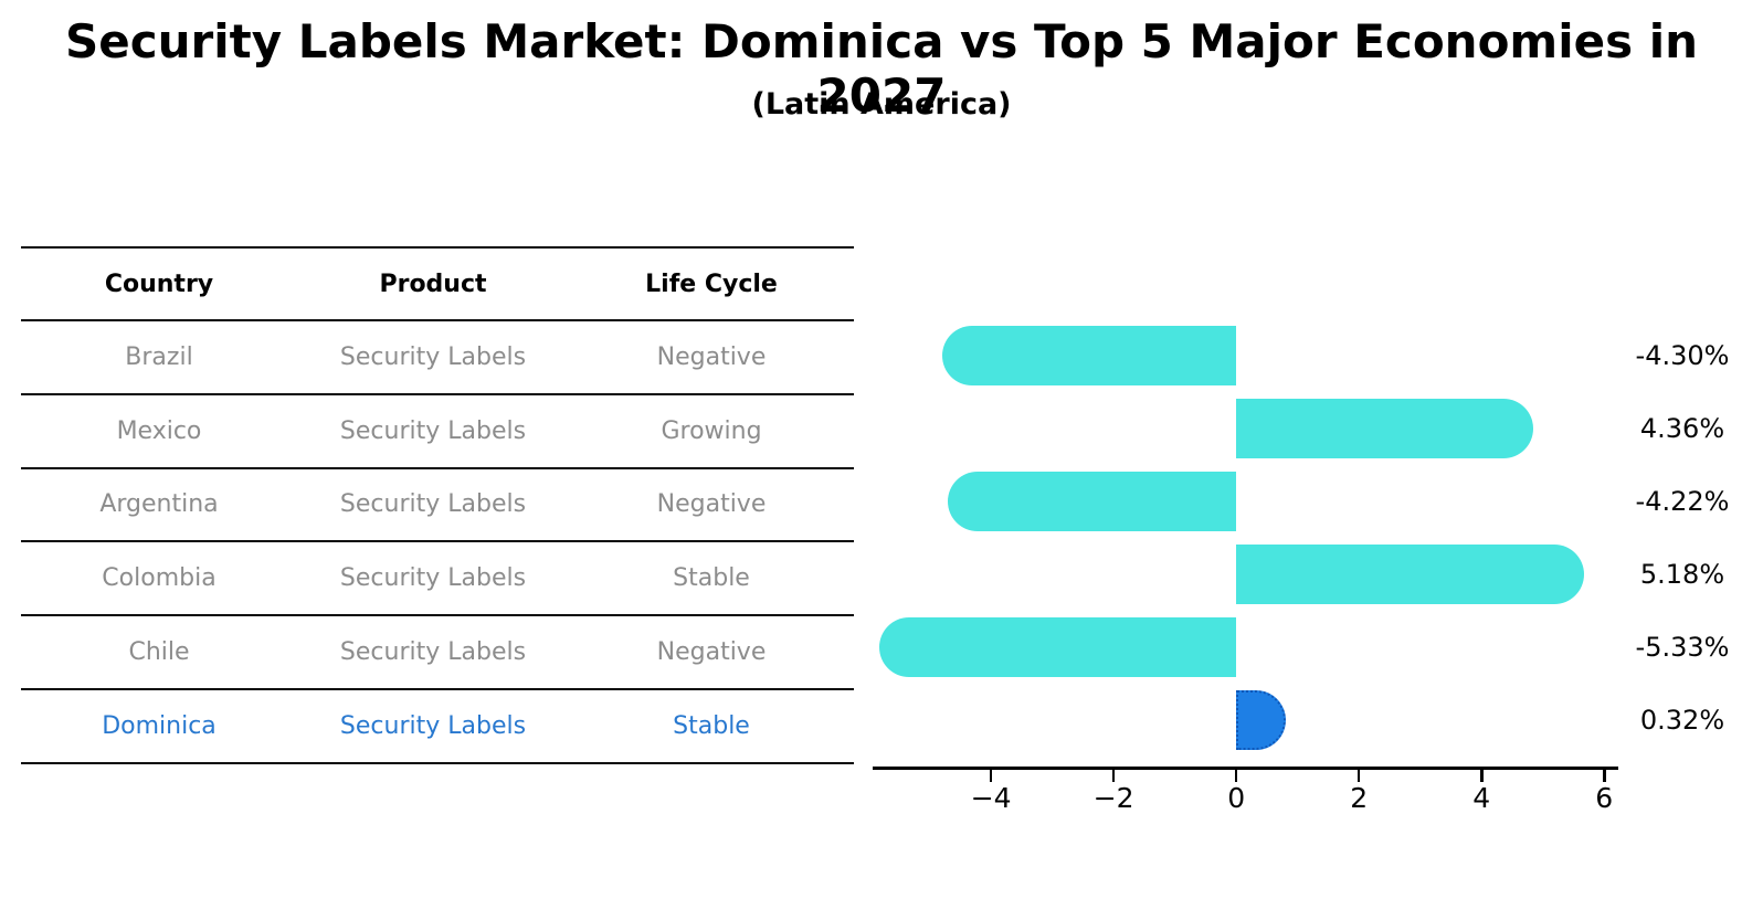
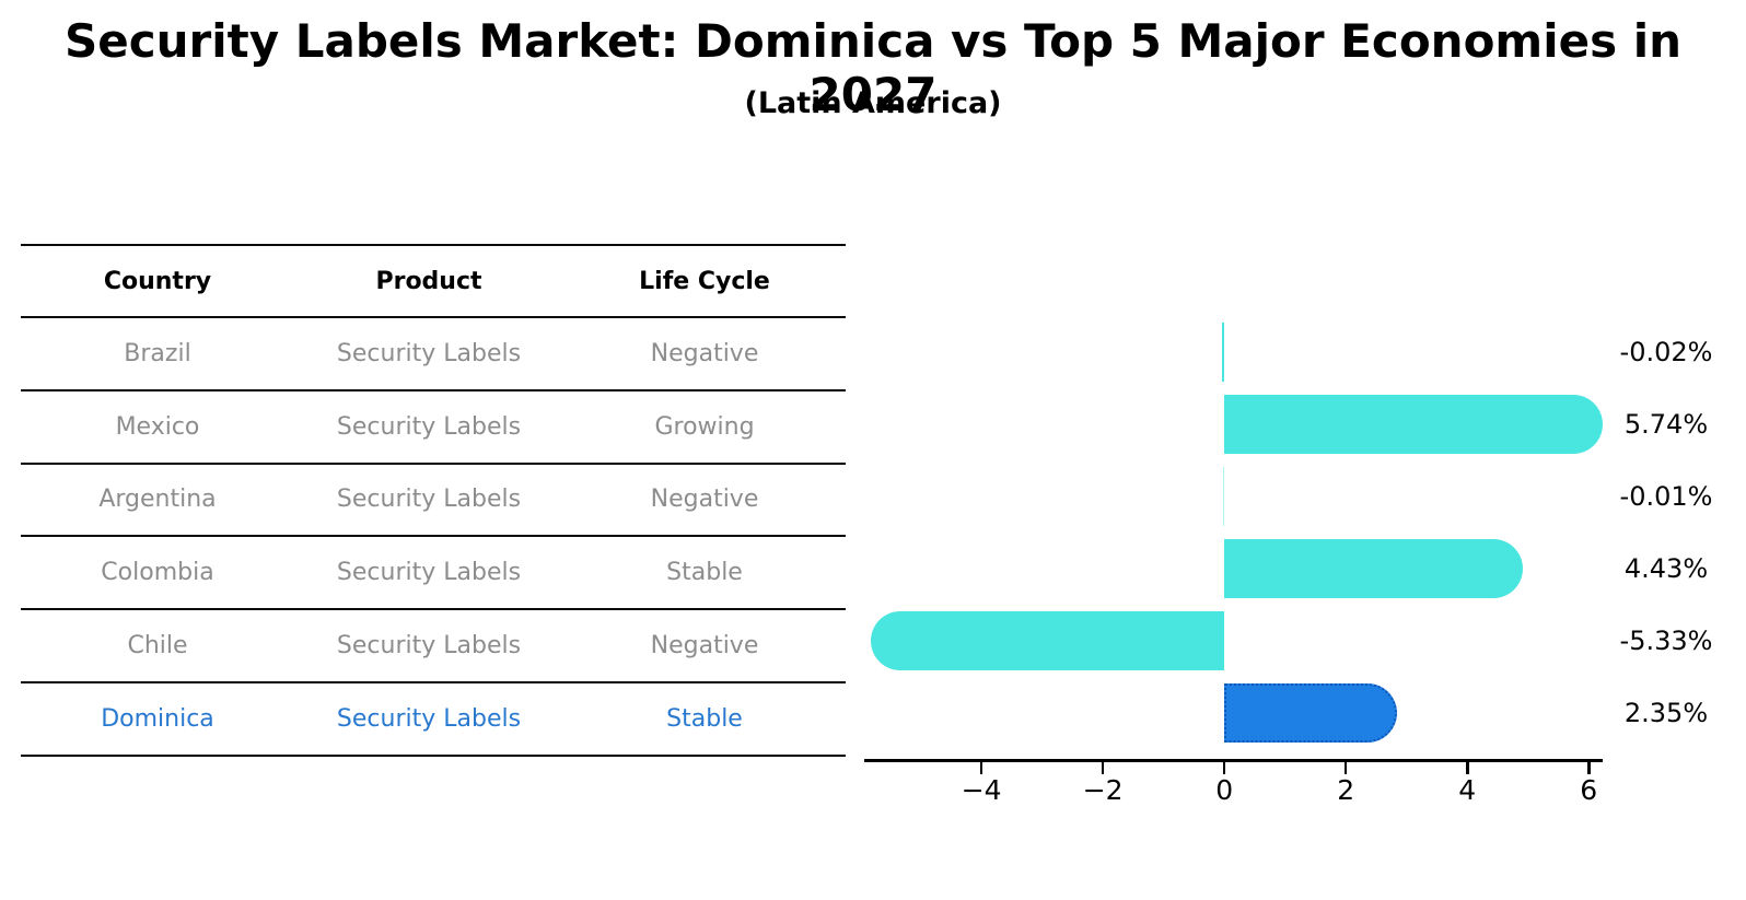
Brazil: -4.30% -> -0.02%
Mexico: 4.36% -> 5.74%
Argentina: -4.22% -> -0.01%
Colombia: 5.18% -> 4.43%
Dominica: 0.32% -> 2.35%
